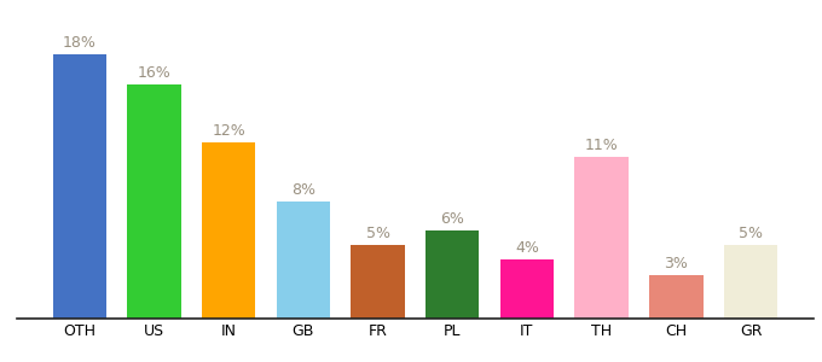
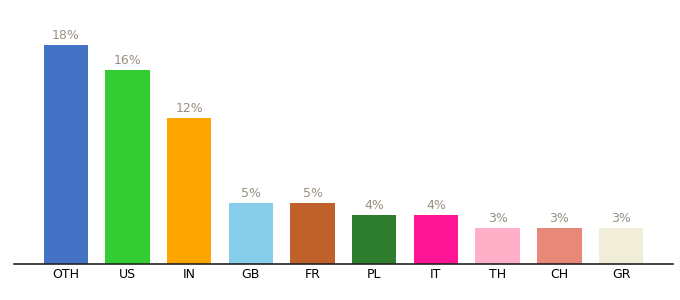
GB: 8% -> 5%
PL: 6% -> 4%
TH: 11% -> 3%
GR: 5% -> 3%
